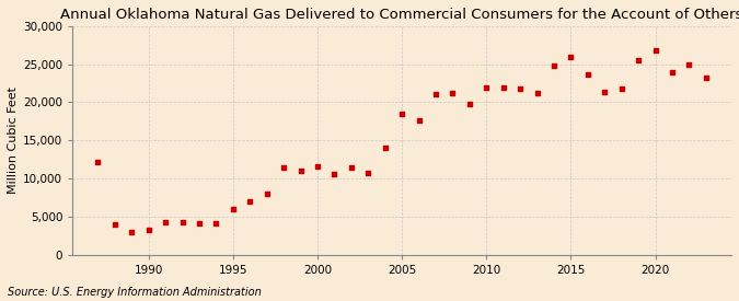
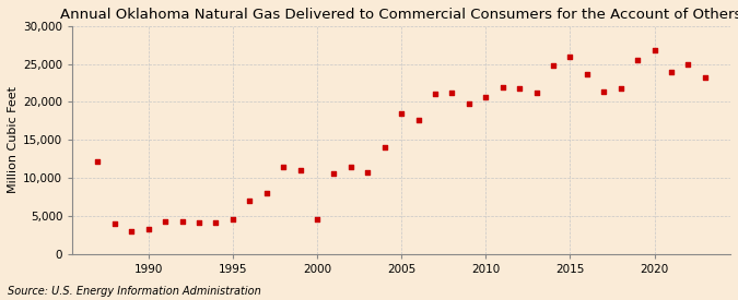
1995: 5,900 -> 4,600
2000: 11,600 -> 4,600
2010: 22,000 -> 20,600
